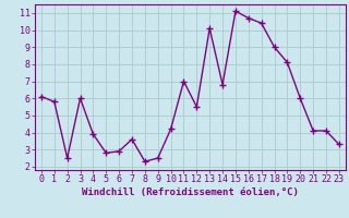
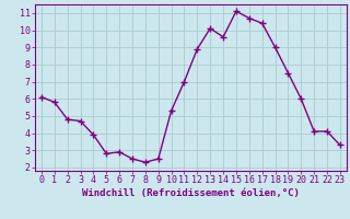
2: 2.5 -> 4.8
3: 6.0 -> 4.7
7: 3.6 -> 2.5
10: 4.2 -> 5.3
12: 5.5 -> 8.9
14: 6.8 -> 9.6
19: 8.1 -> 7.5
